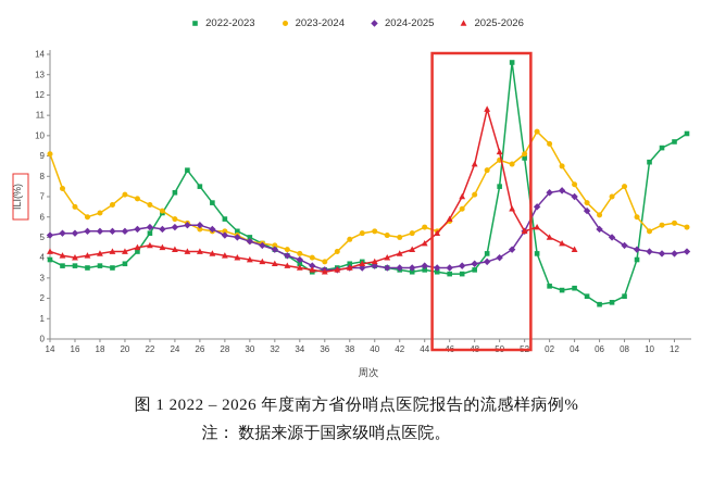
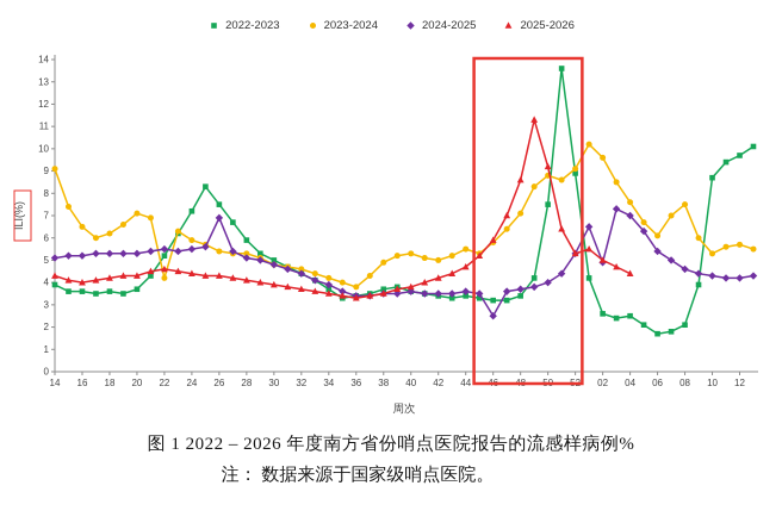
2023-2024/22: 6.6 -> 4.2
2024-2025/26: 5.6 -> 6.9
2024-2025/46: 3.5 -> 2.5
2024-2025/02: 7.2 -> 4.9
